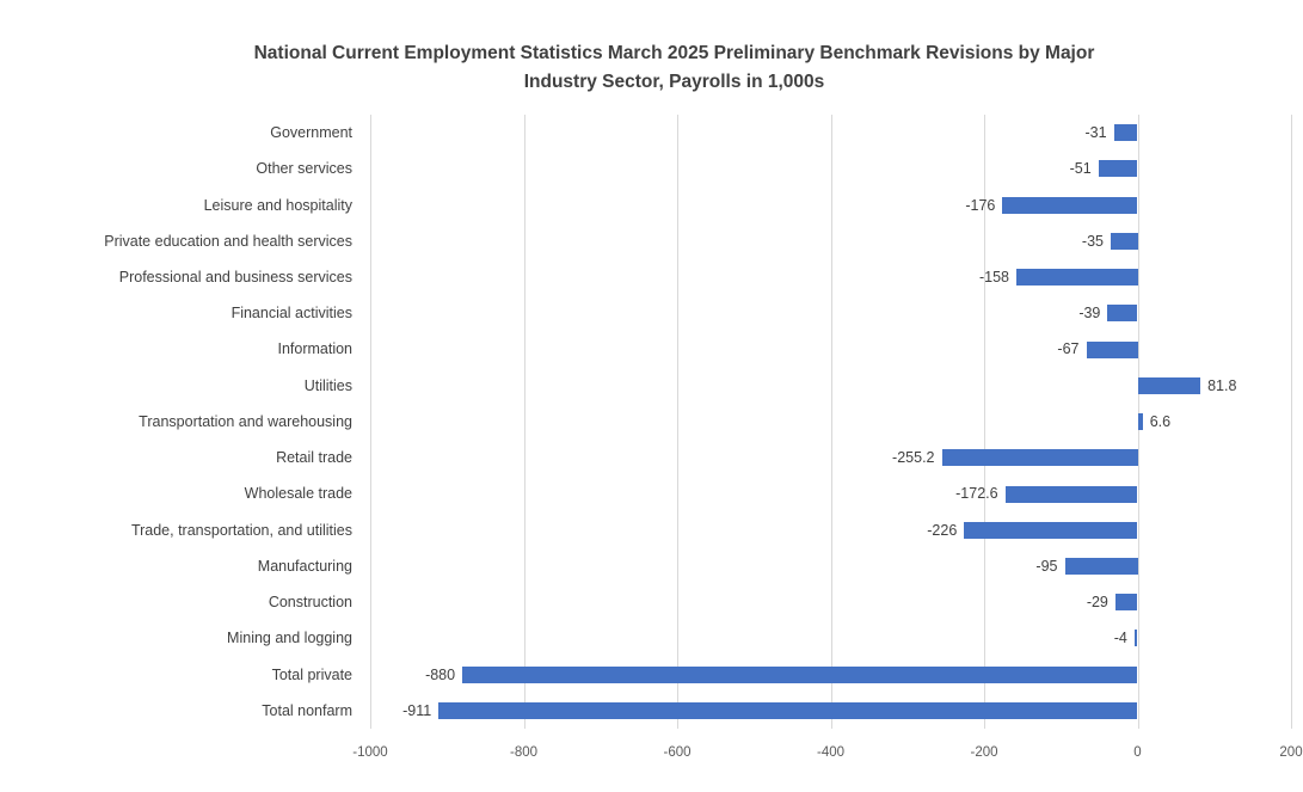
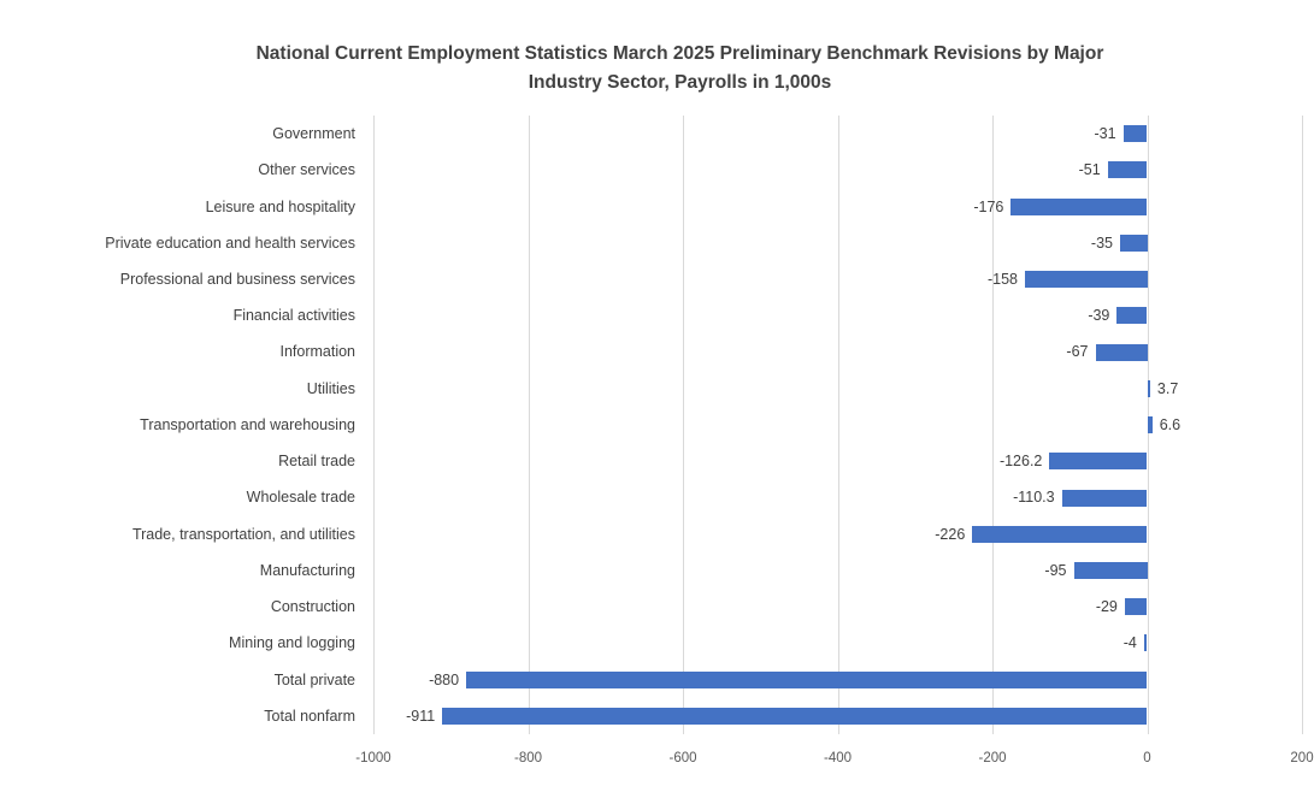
Utilities: 81.8 -> 3.7
Retail trade: -255.2 -> -126.2
Wholesale trade: -172.6 -> -110.3
